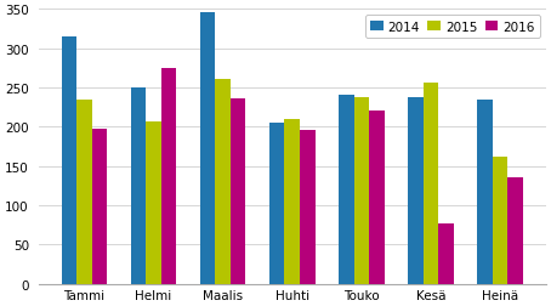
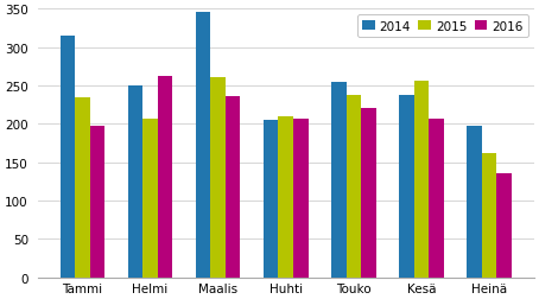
2016/Helmi: 274 -> 262
2016/Huhti: 196 -> 207
2014/Touko: 240 -> 255
2016/Kesä: 76 -> 207
2014/Heinä: 234 -> 197
